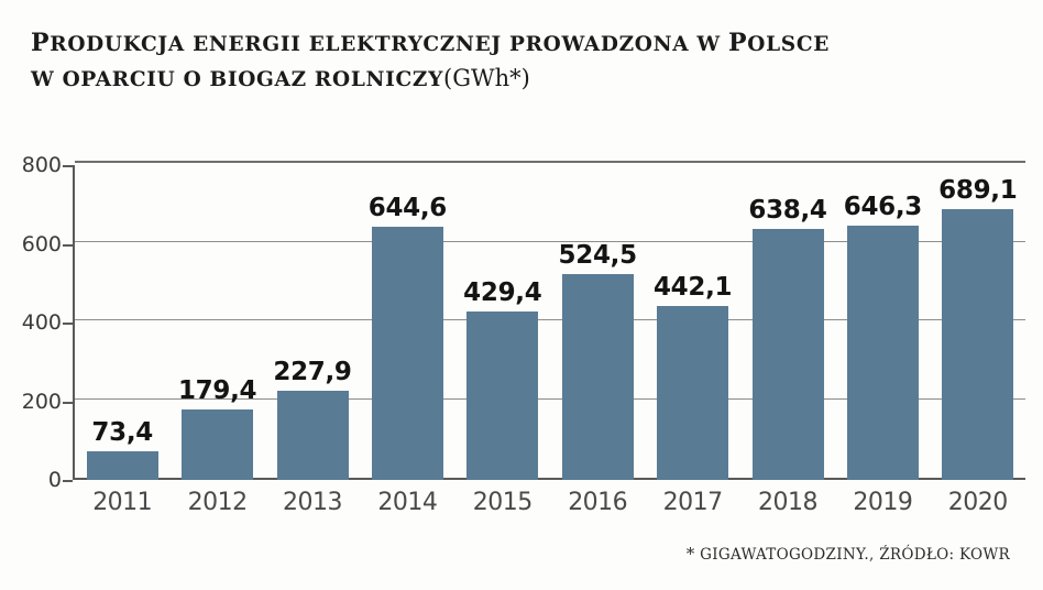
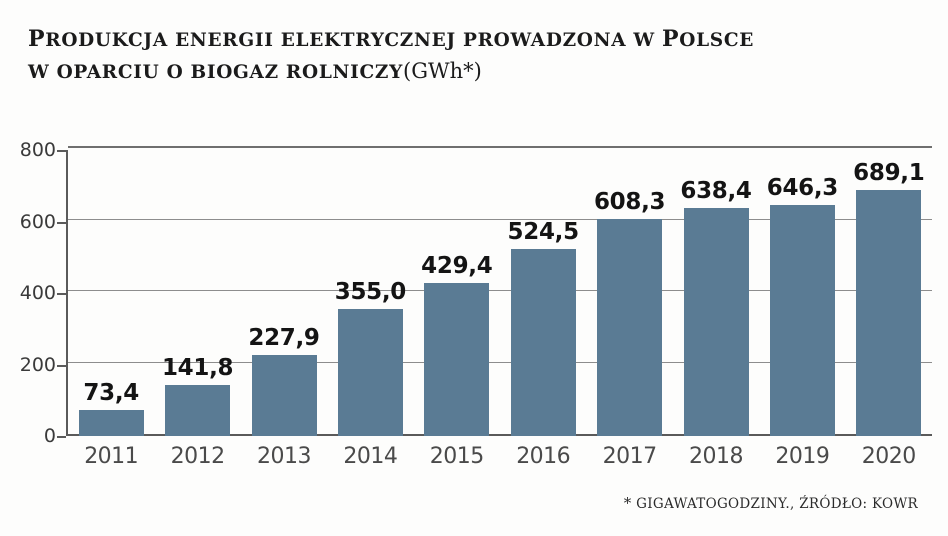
2012: 179,4 -> 141,8
2014: 644,6 -> 355,0
2017: 442,1 -> 608,3
